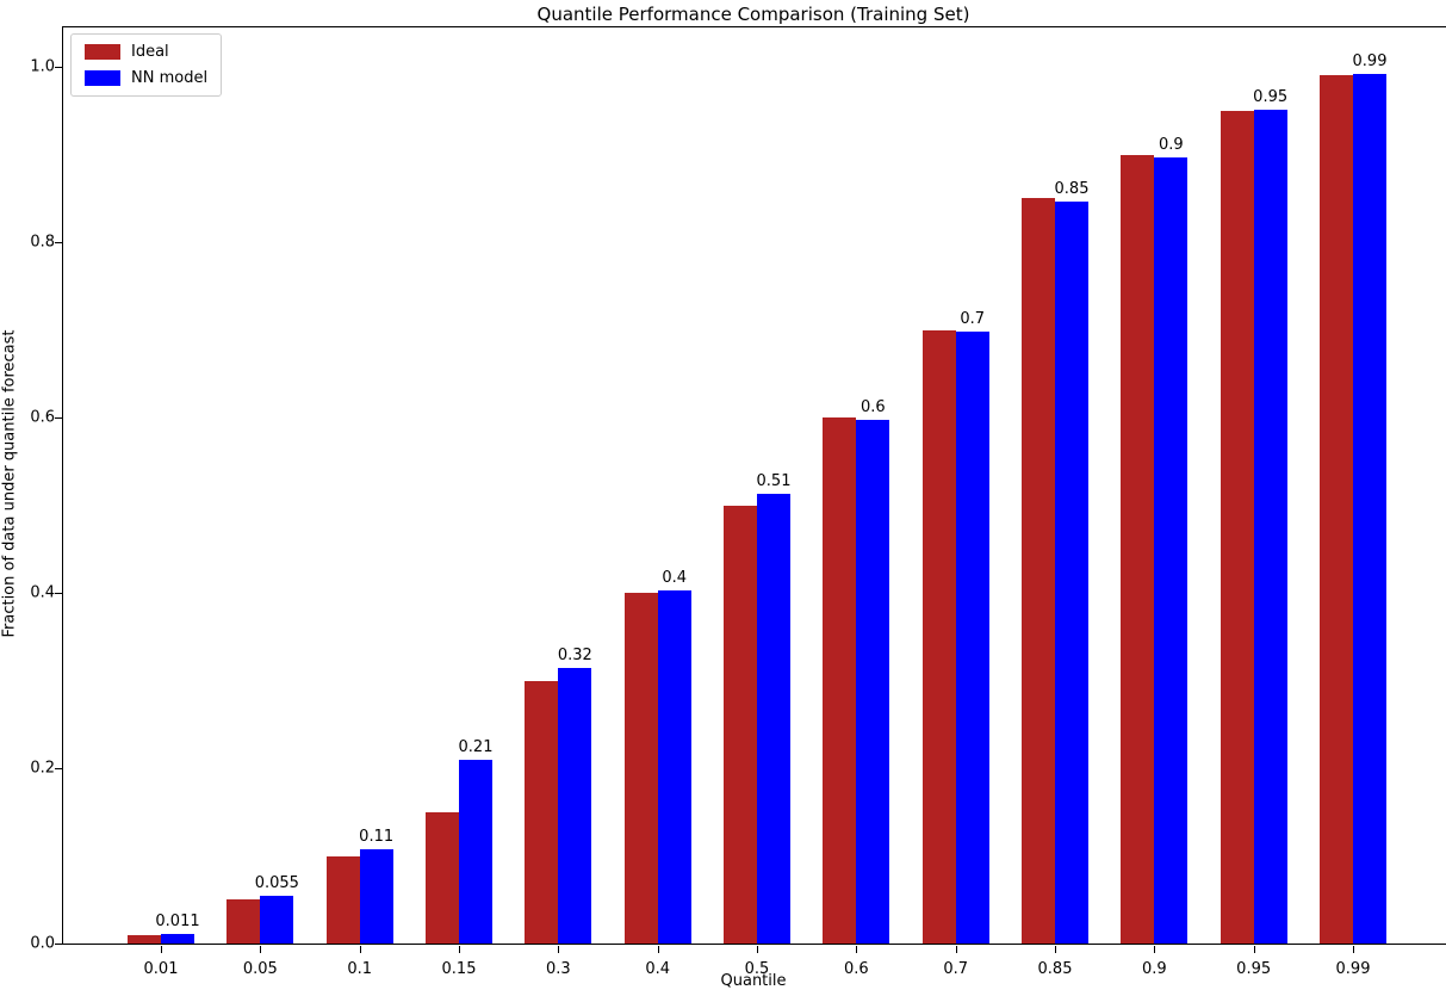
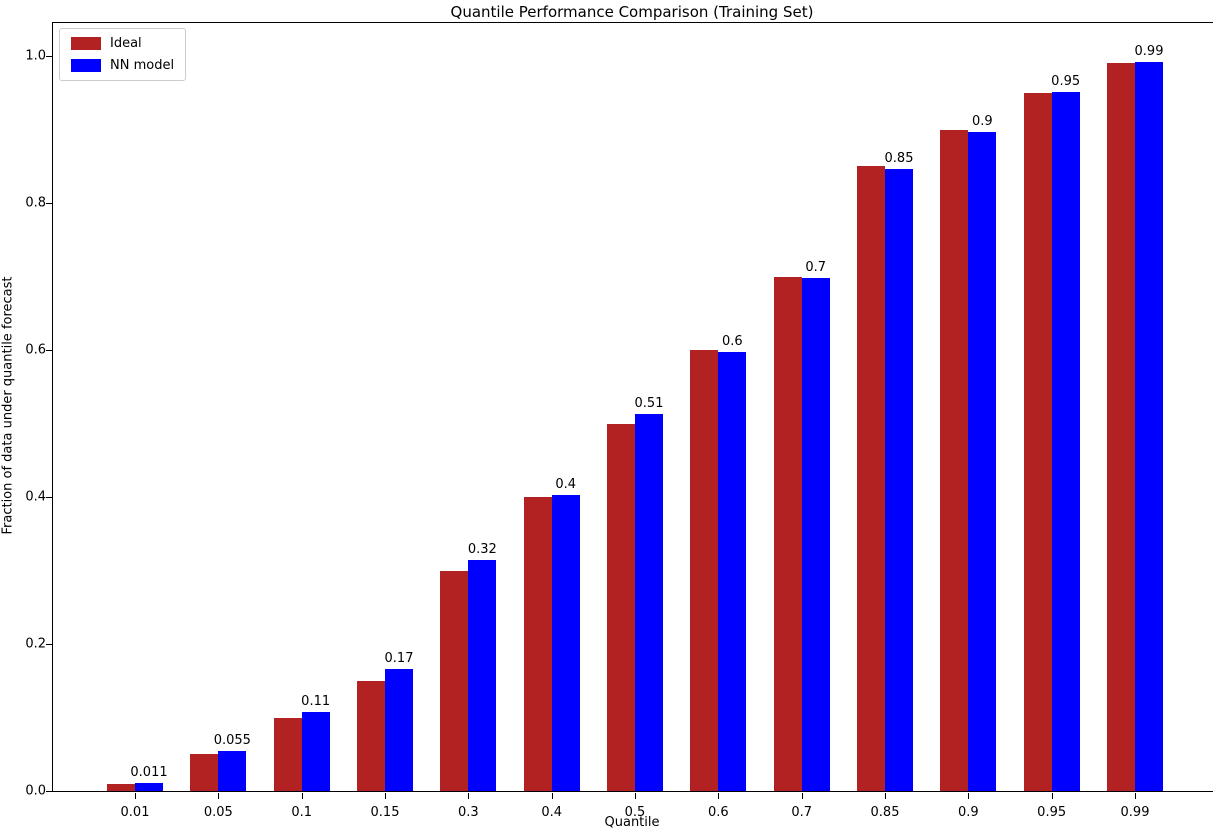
NN model/0.15: 0.21 -> 0.17
